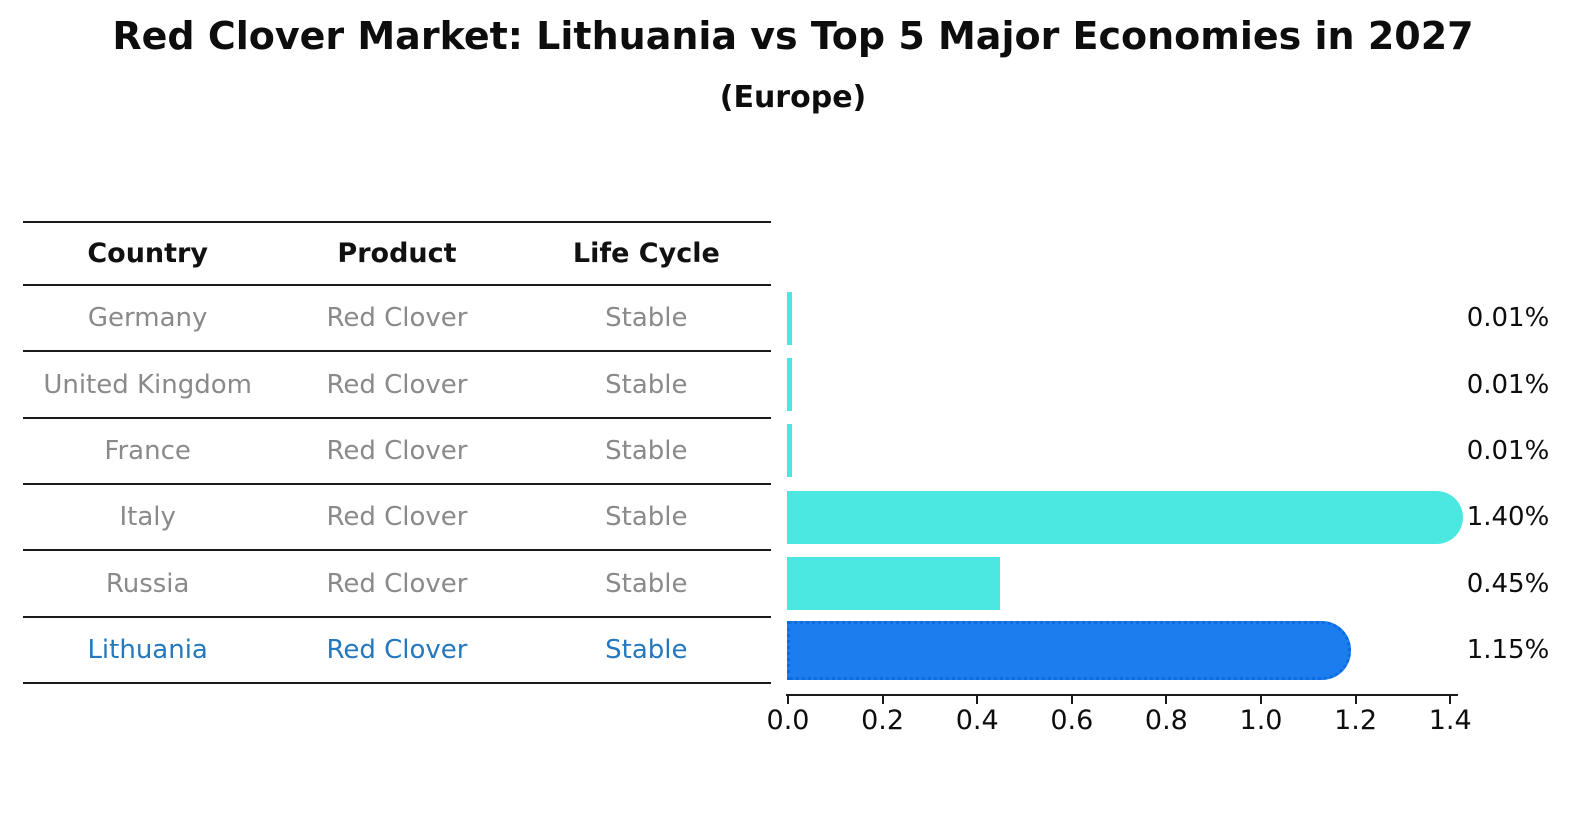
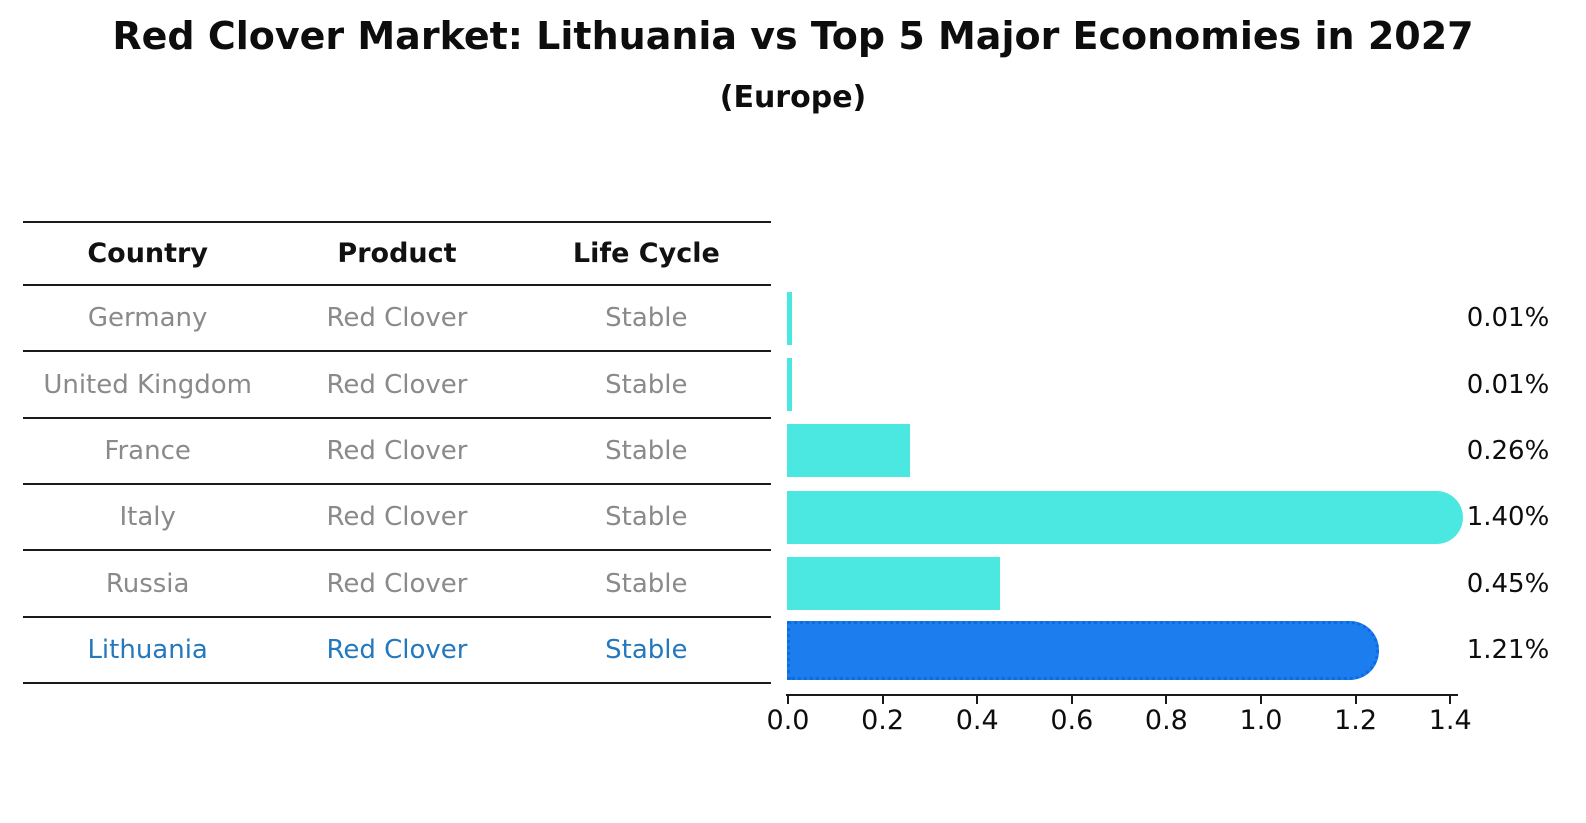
France: 0.01% -> 0.26%
Lithuania: 1.15% -> 1.21%
